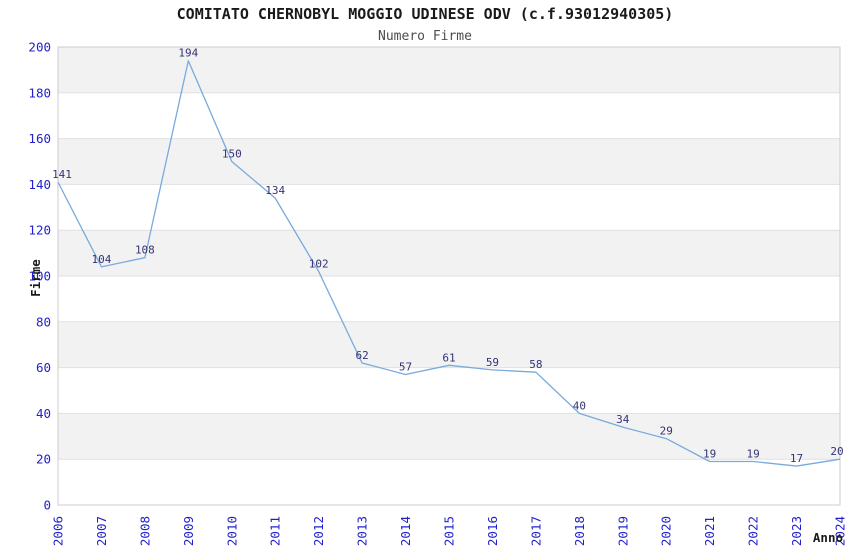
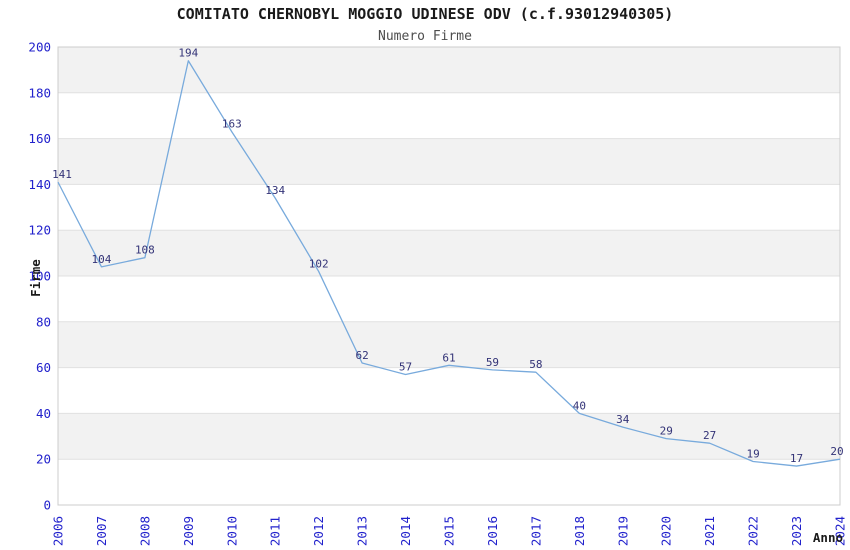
2010: 150 -> 163
2021: 19 -> 27
